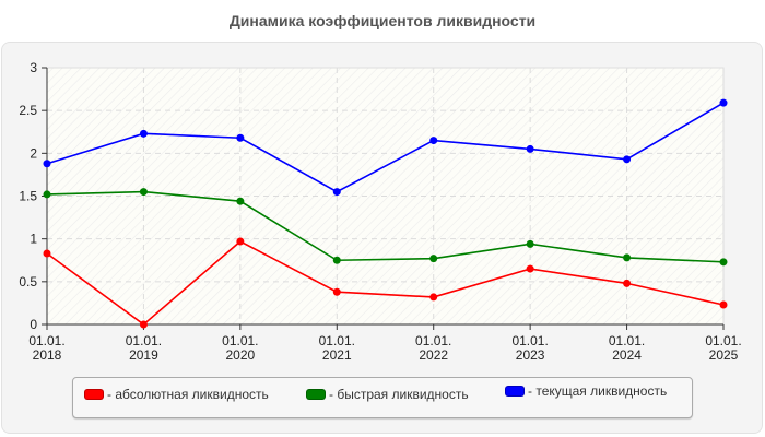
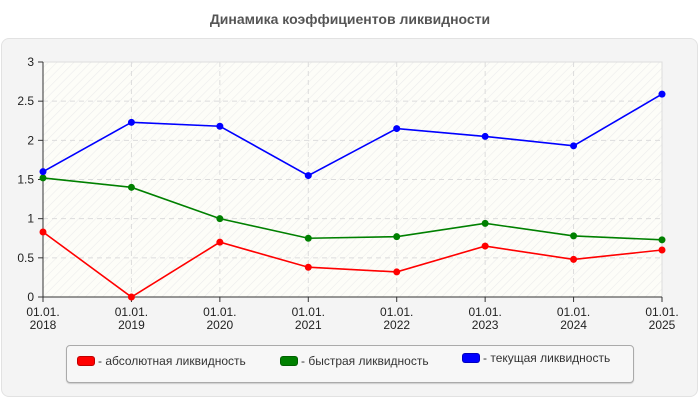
- текущая ликвидность/01.01. 2018: 1.9 -> 1.6
- быстрая ликвидность/01.01. 2019: 1.6 -> 1.4
- абсолютная ликвидность/01.01. 2020: 1.0 -> 0.7
- быстрая ликвидность/01.01. 2020: 1.4 -> 1.0
- абсолютная ликвидность/01.01. 2025: 0.2 -> 0.6
